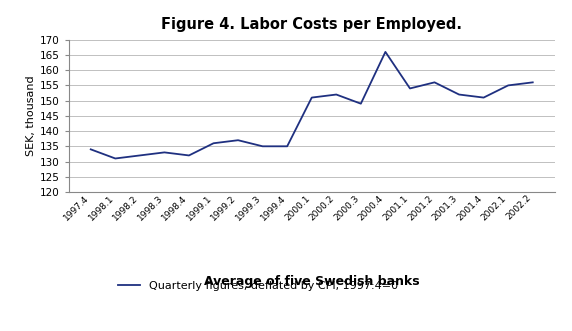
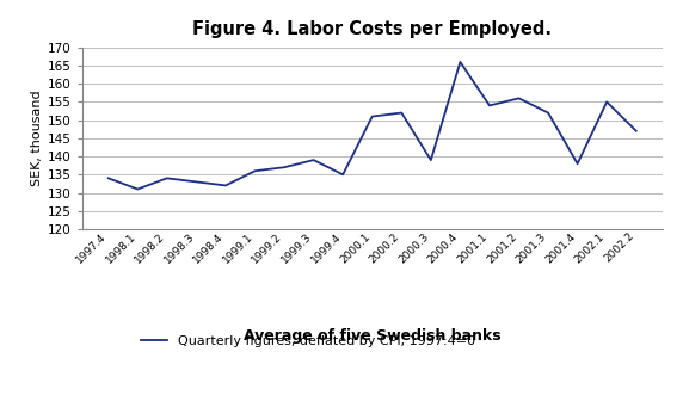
1998.2: 132 -> 134
1999.3: 135 -> 139
2000.3: 149 -> 139
2001.4: 151 -> 138
2002.2: 156 -> 147
